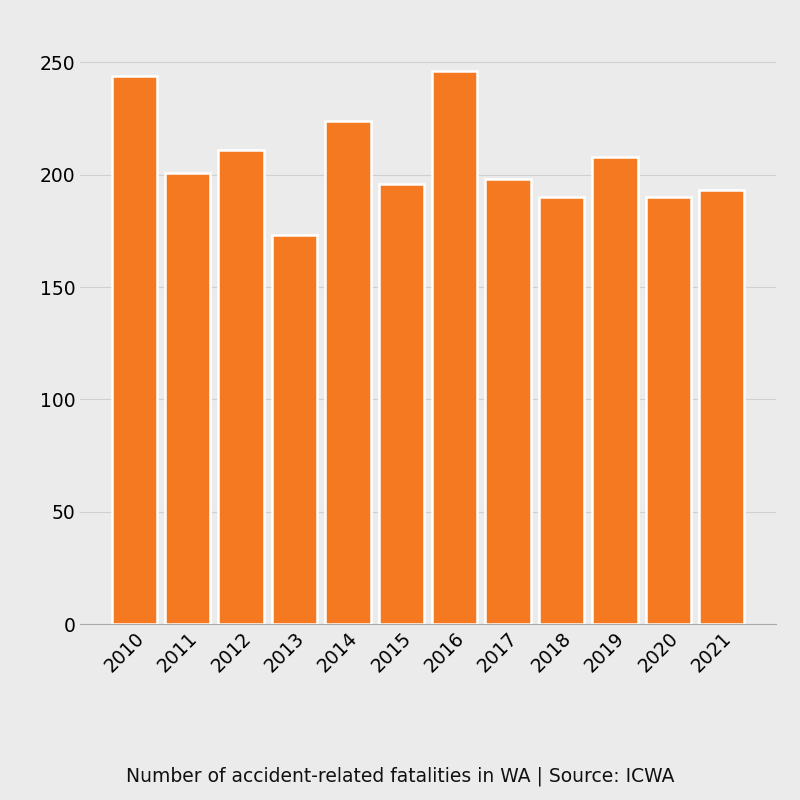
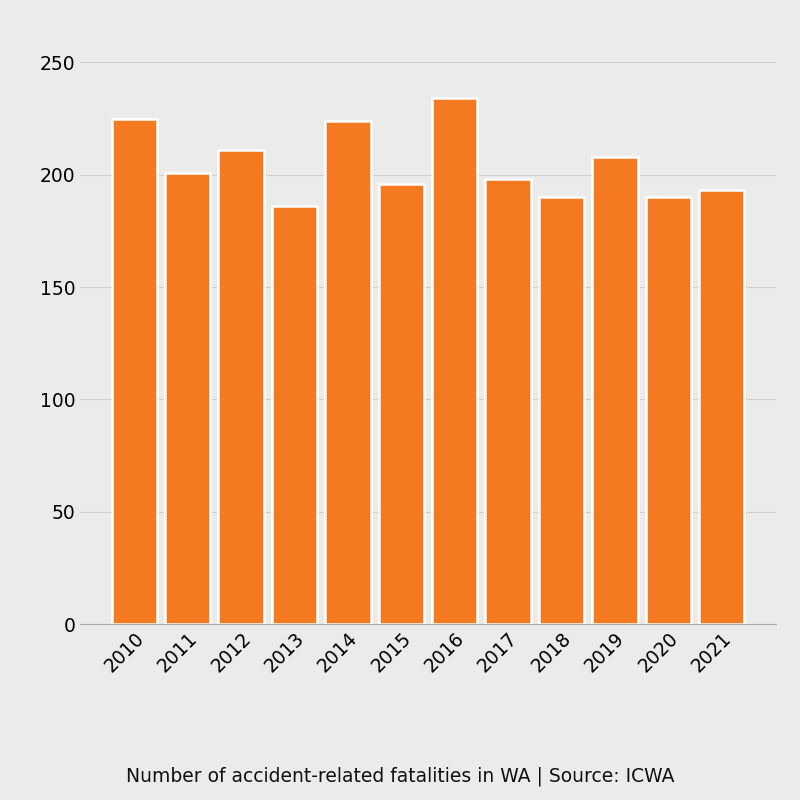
2010: 244 -> 225
2013: 173 -> 186
2016: 246 -> 234
